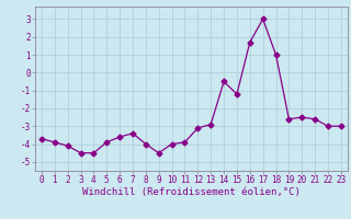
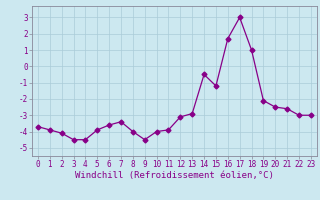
19: -2.6 -> -2.1
